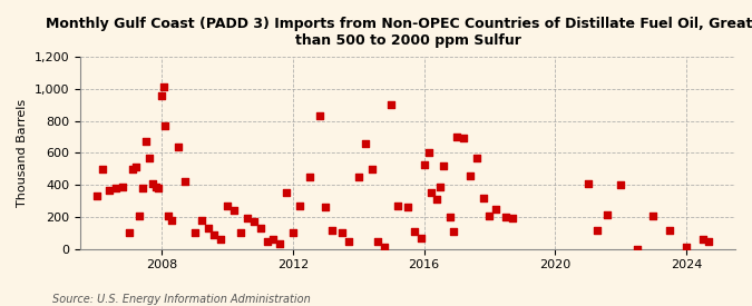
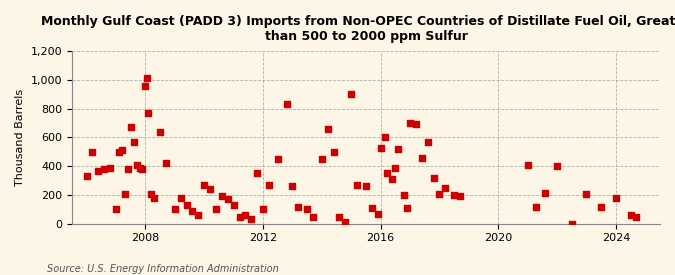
2024: 10 -> 180
